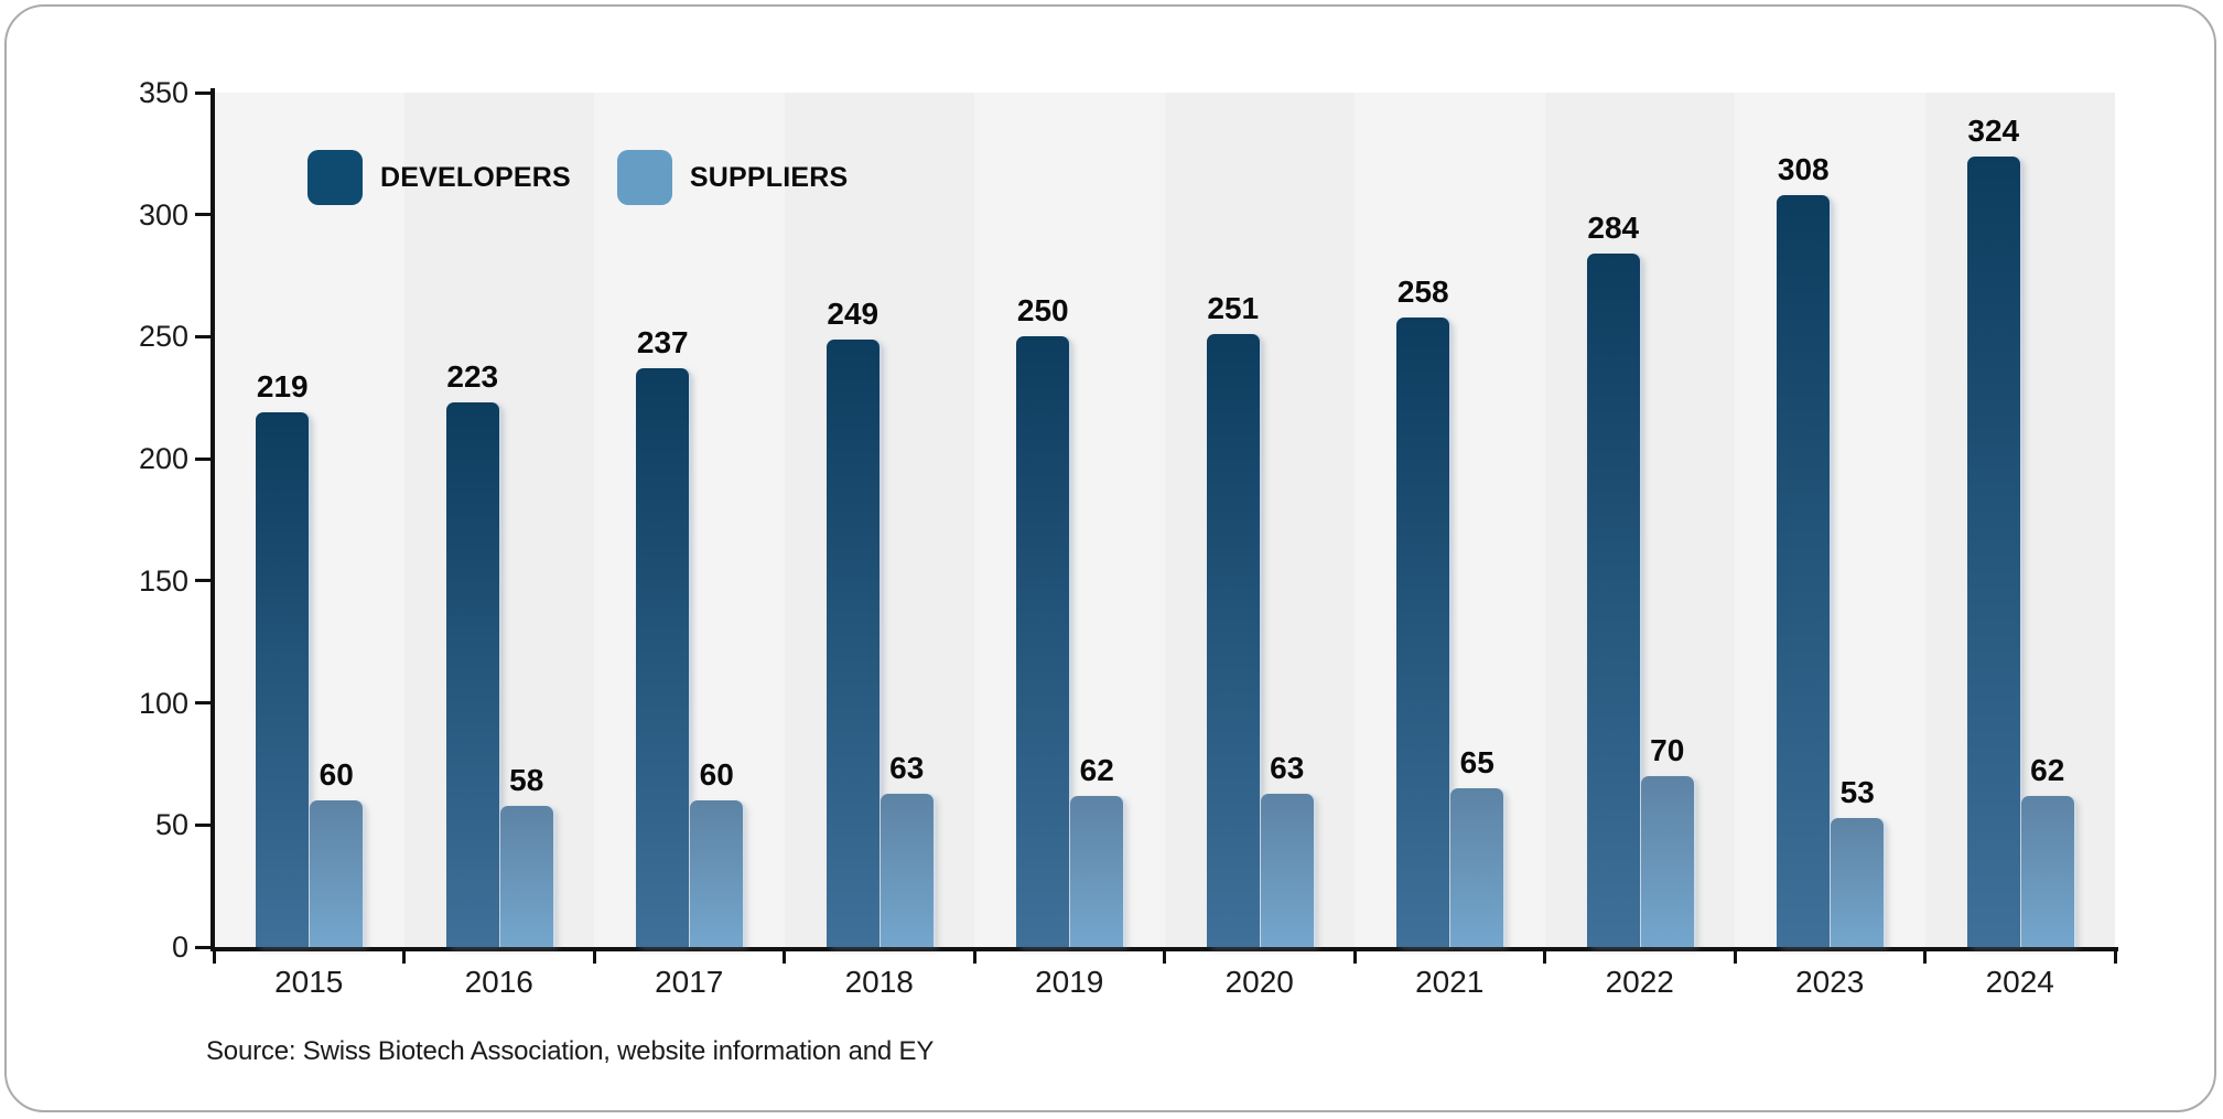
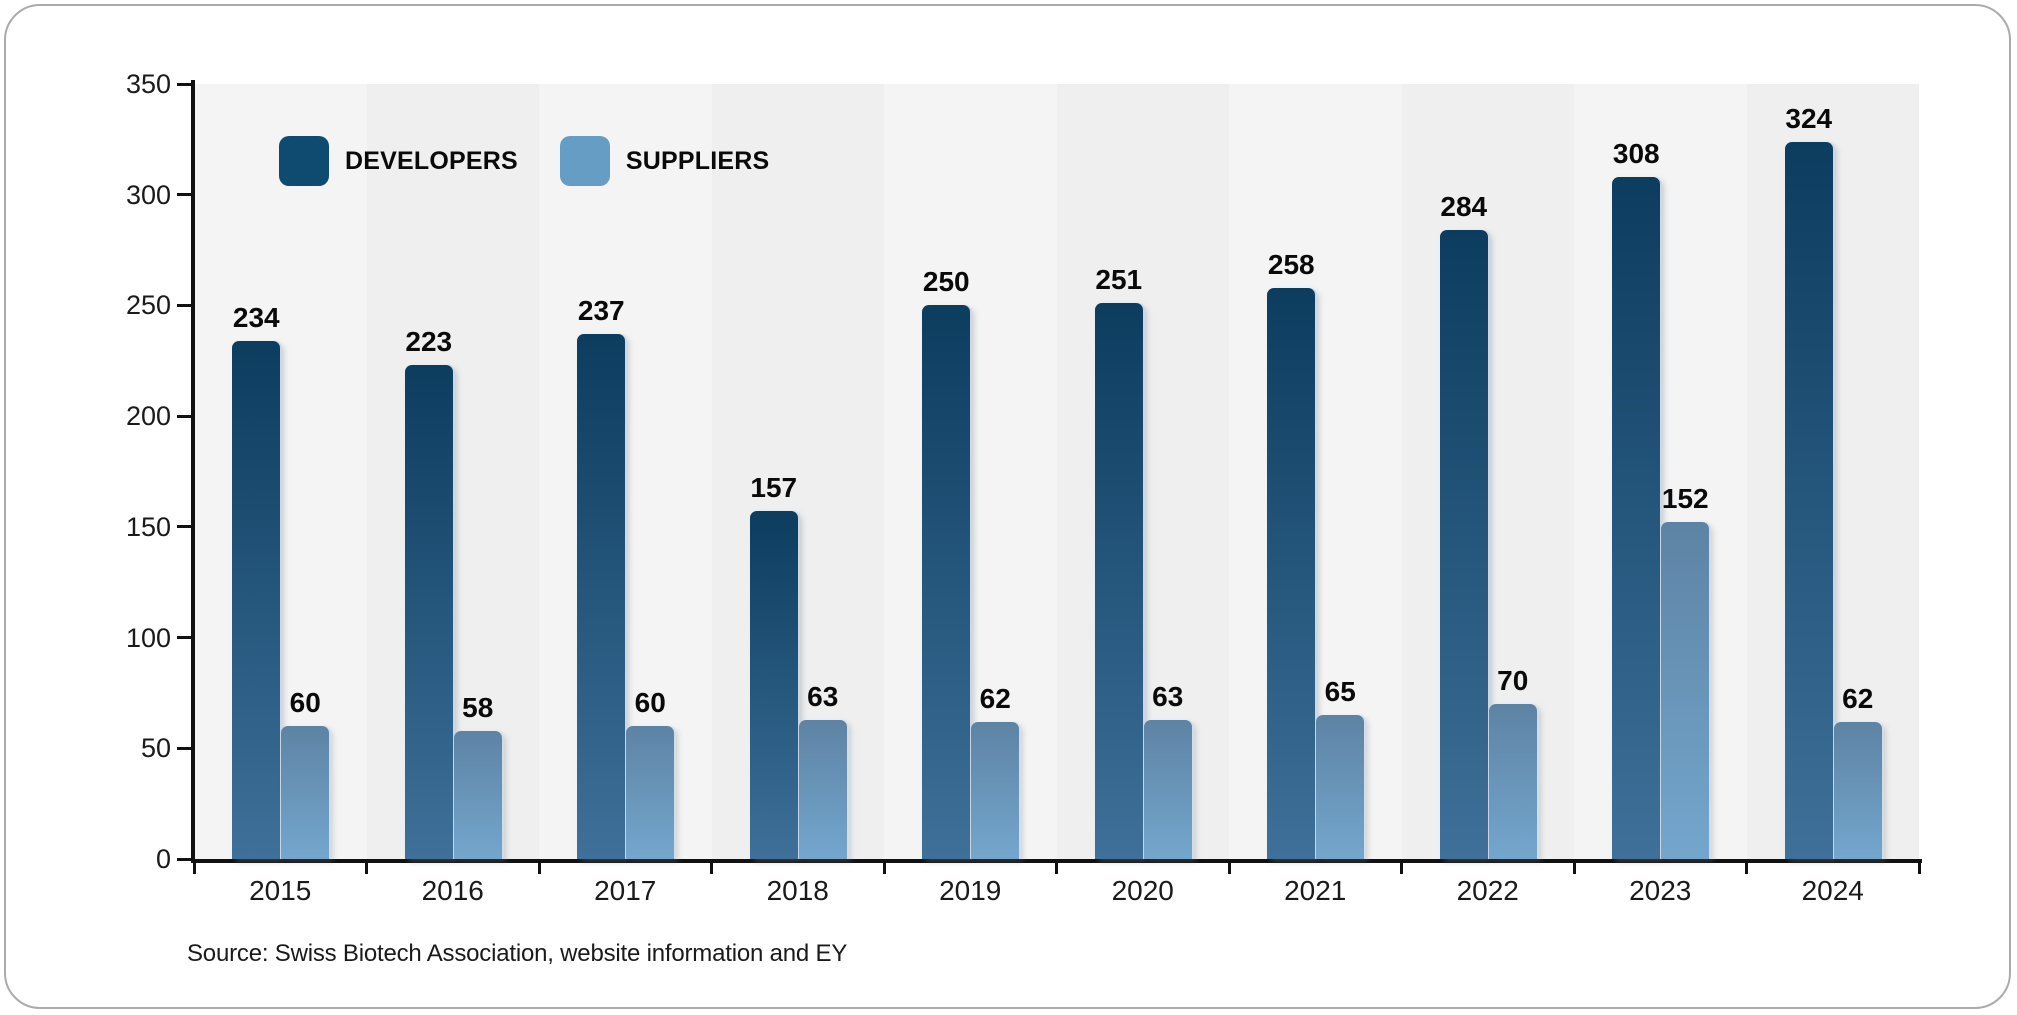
DEVELOPERS/2015: 219 -> 234
DEVELOPERS/2018: 249 -> 157
SUPPLIERS/2023: 53 -> 152
